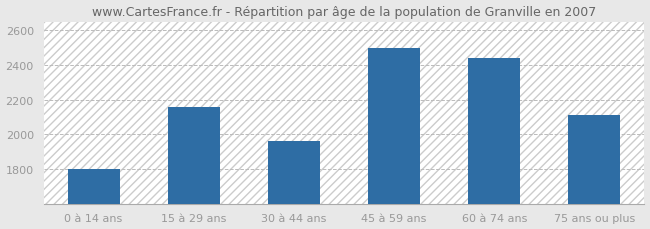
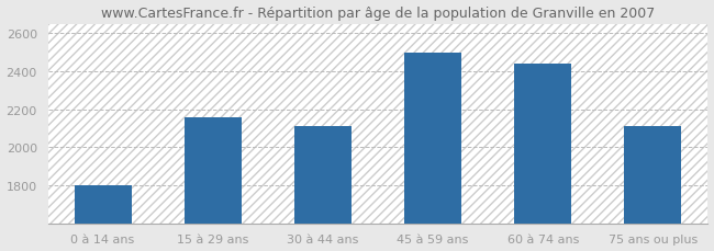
30 à 44 ans: 1960 -> 2110
